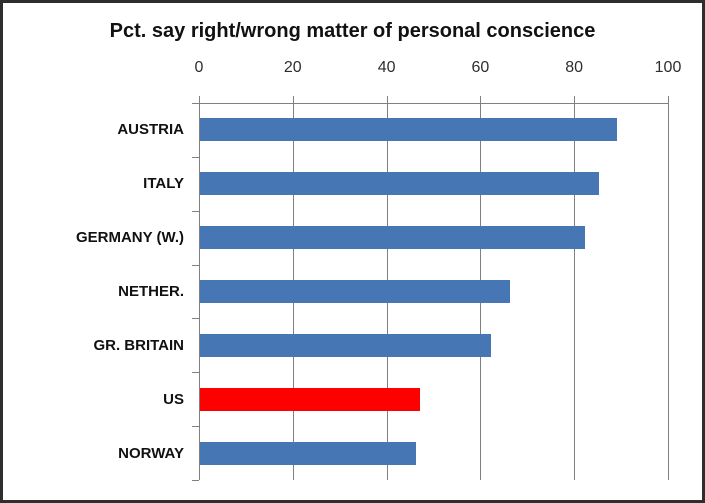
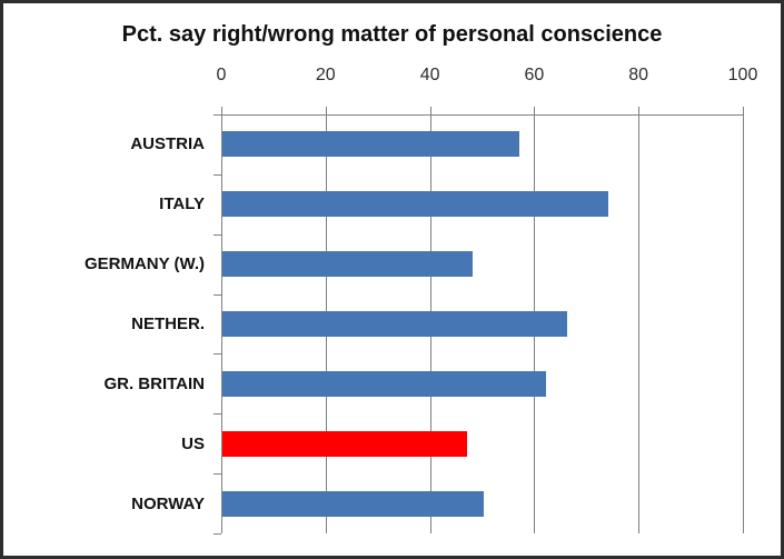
AUSTRIA: 89 -> 57
ITALY: 85 -> 74
GERMANY (W.): 82 -> 48
NORWAY: 46 -> 50
